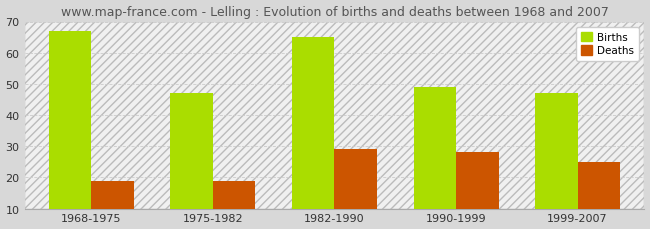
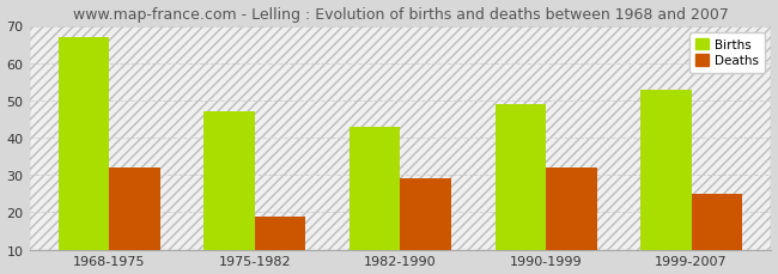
Deaths/1968-1975: 19 -> 32
Births/1982-1990: 65 -> 43
Deaths/1990-1999: 28 -> 32
Births/1999-2007: 47 -> 53
